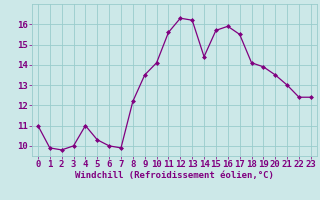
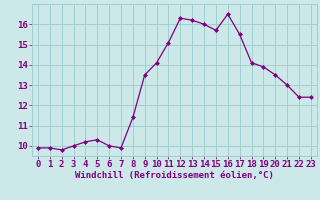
0: 11.0 -> 9.9
4: 11.0 -> 10.2
8: 12.2 -> 11.4
11: 15.6 -> 15.1
14: 14.4 -> 16.0
16: 15.9 -> 16.5
